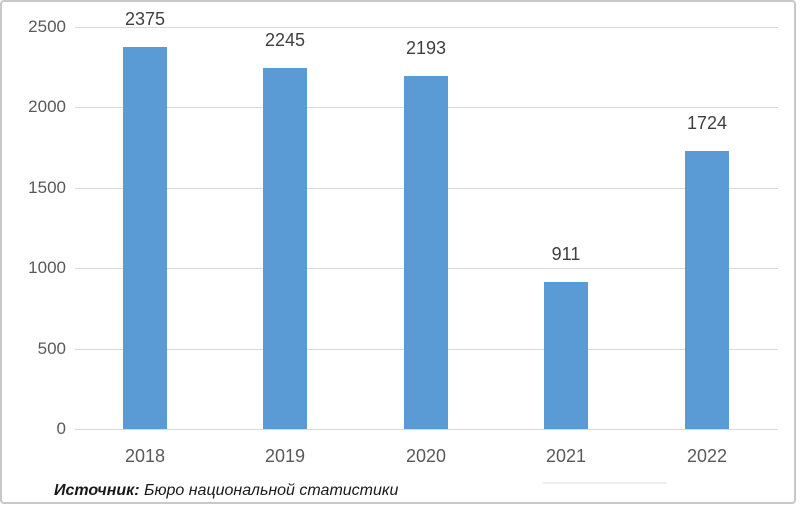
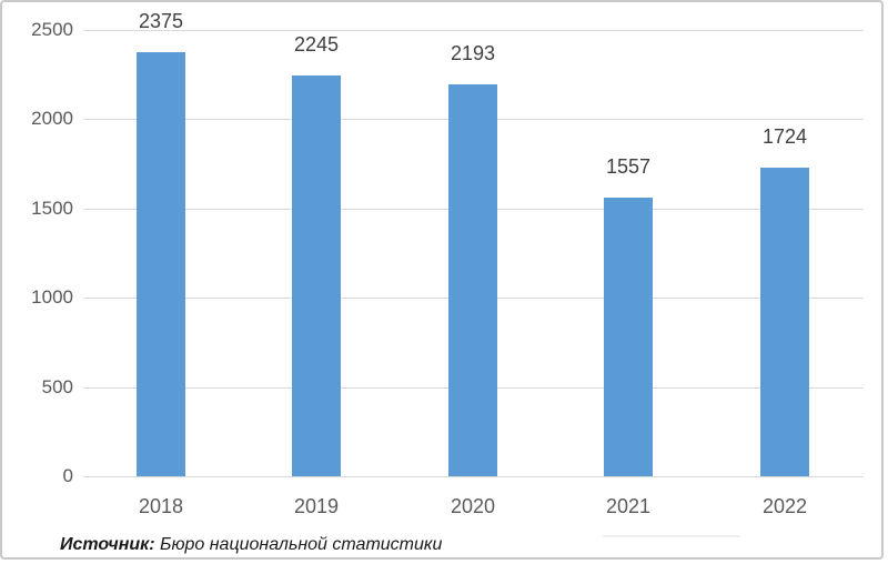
2021: 911 -> 1557
